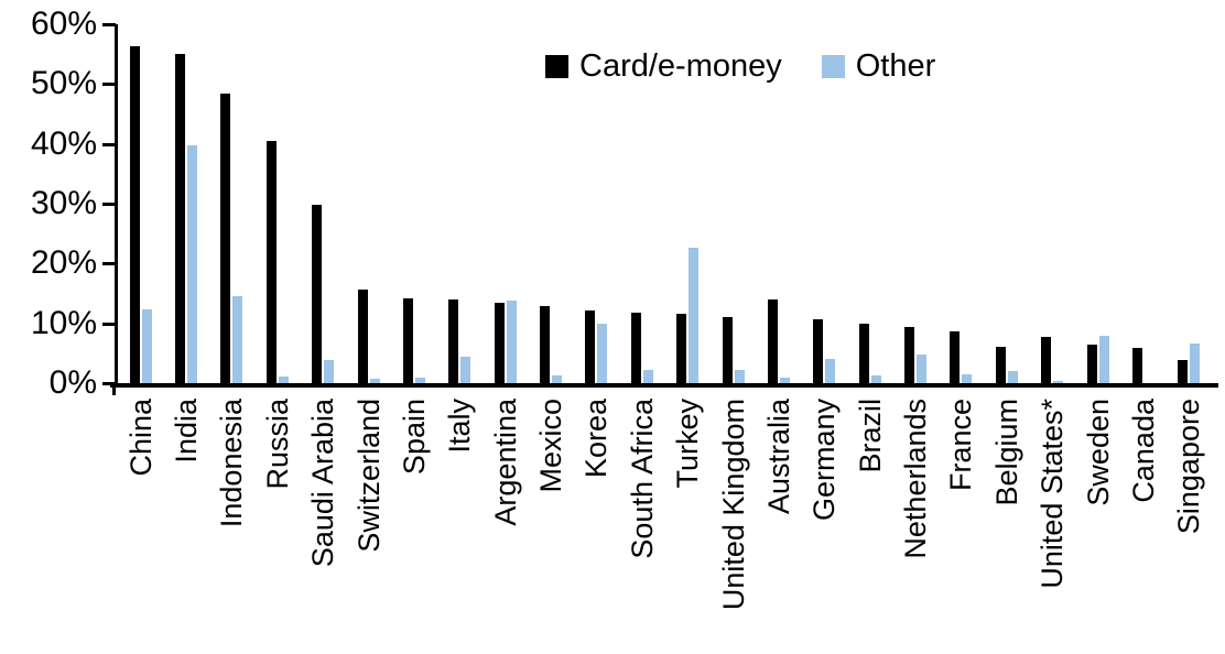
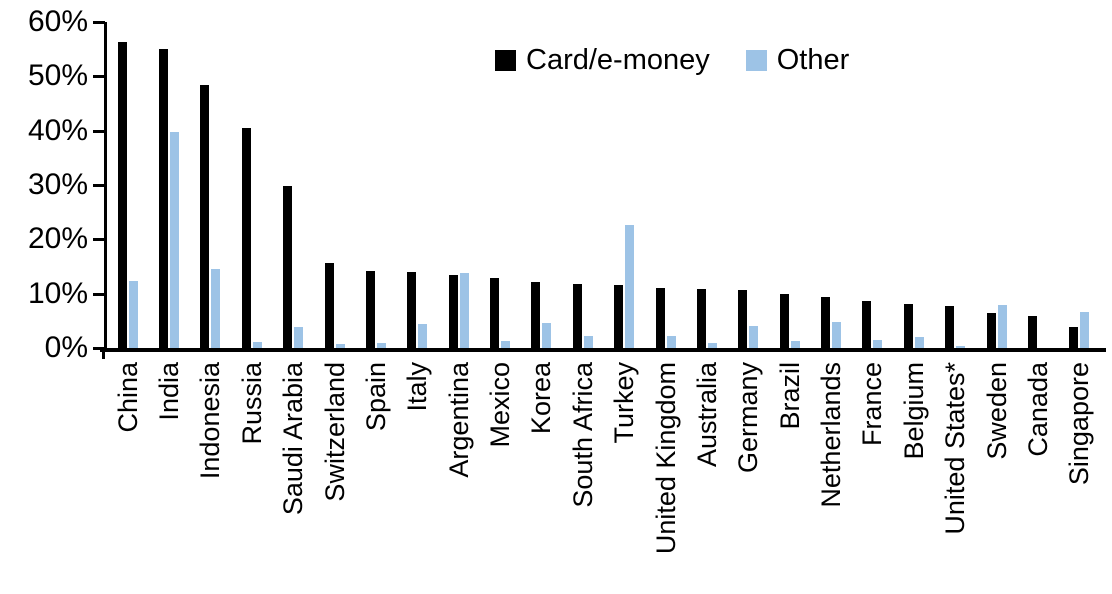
Other/Korea: 10% -> 5%
Card/e-money/Australia: 14% -> 11%
Card/e-money/Belgium: 6% -> 8%
